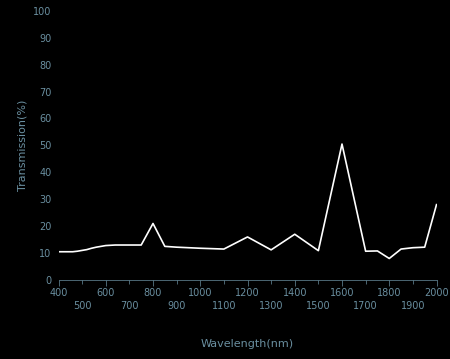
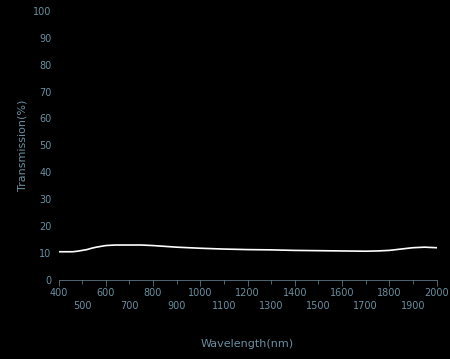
800: 21.0 -> 12.8
1200: 16.0 -> 11.3
1400: 17.0 -> 11.0
1600: 50.5 -> 10.8
1800: 8.0 -> 11.0
2000: 28.0 -> 12.0
